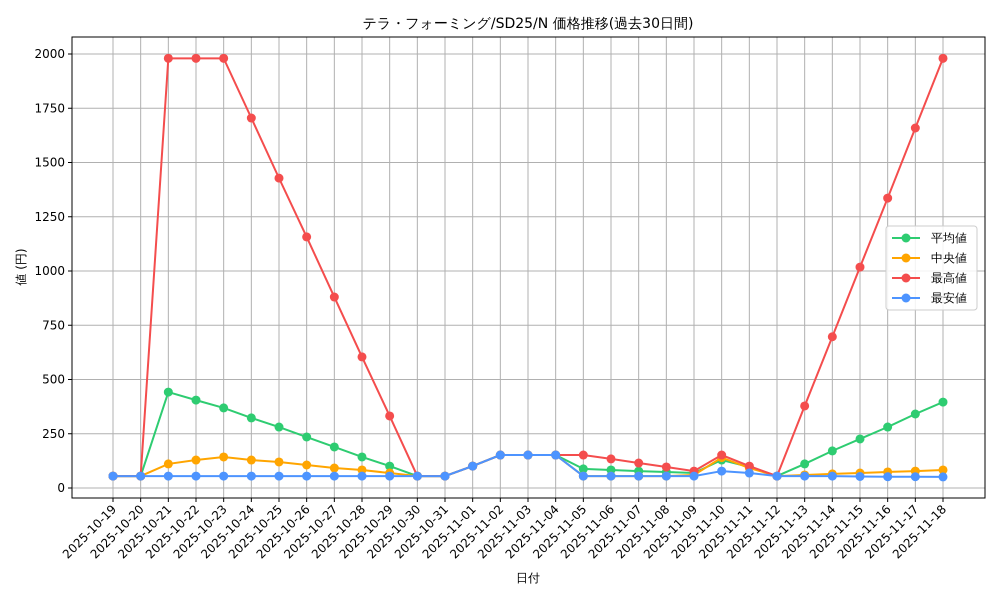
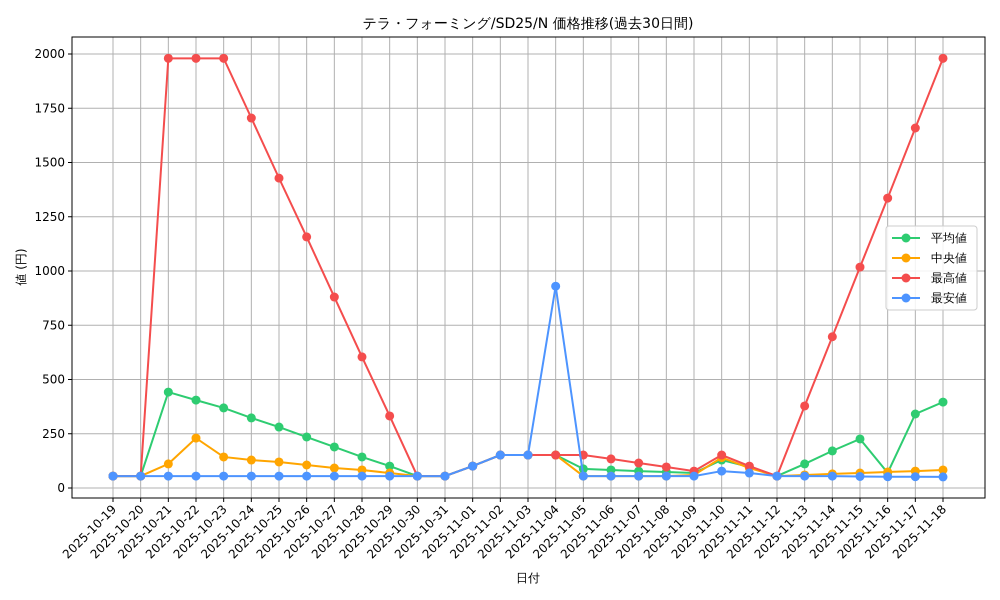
中央値/2025-10-22: 130 -> 230
最安値/2025-11-04: 150 -> 930
平均値/2025-11-16: 280 -> 70
